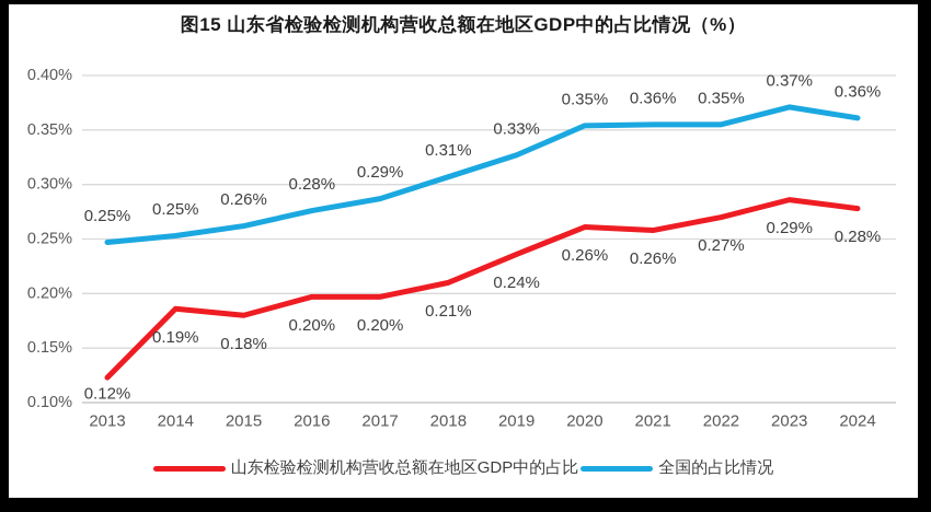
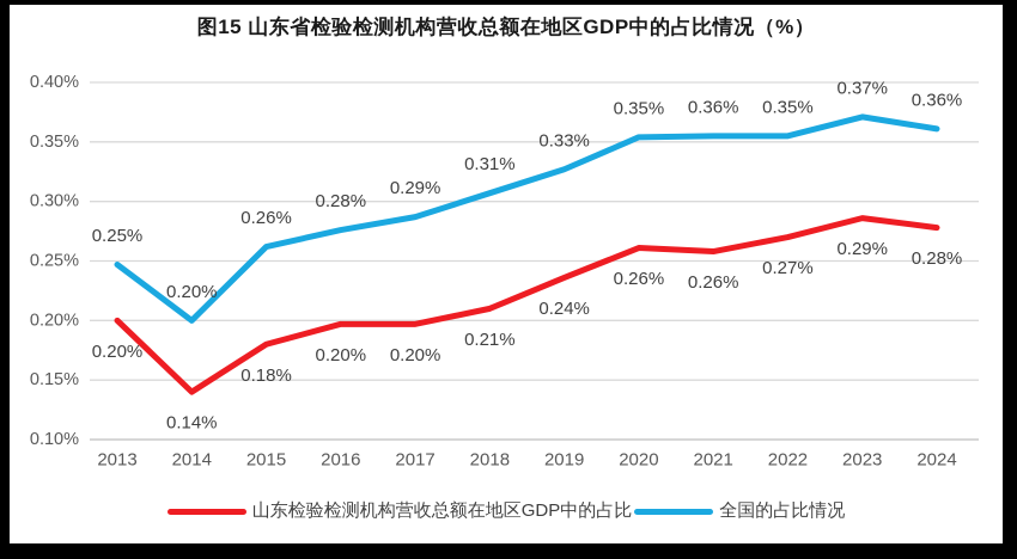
山东检验检测机构营收总额在地区GDP中的占比/2013: 0.12% -> 0.20%
山东检验检测机构营收总额在地区GDP中的占比/2014: 0.19% -> 0.14%
全国的占比情况/2014: 0.25% -> 0.20%
